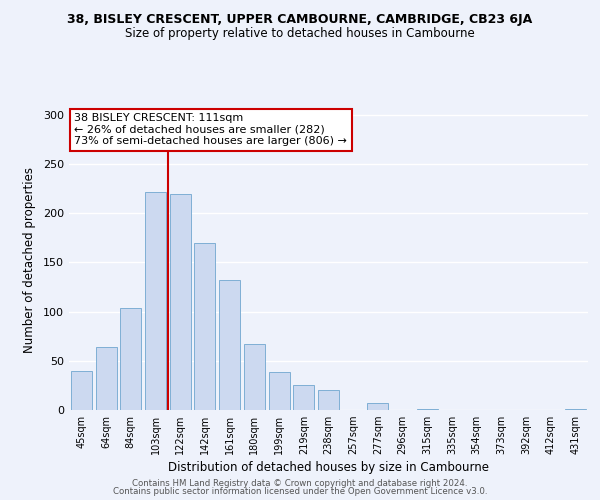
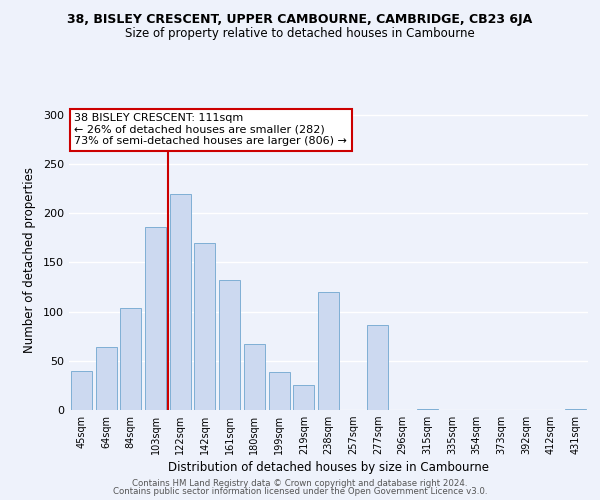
103sqm: 222 -> 186
238sqm: 20 -> 120
277sqm: 7 -> 86
